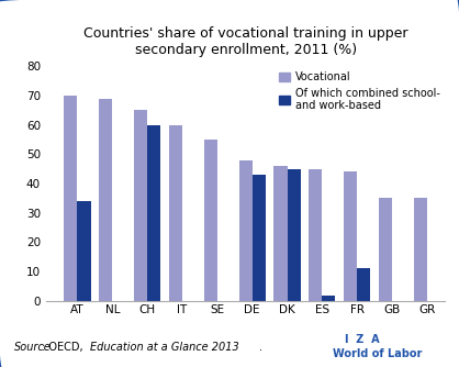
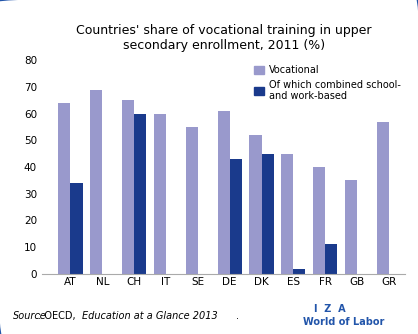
Vocational/AT: 70 -> 64
Vocational/DE: 48 -> 61
Vocational/DK: 46 -> 52
Vocational/FR: 44 -> 40
Vocational/GR: 35 -> 57
